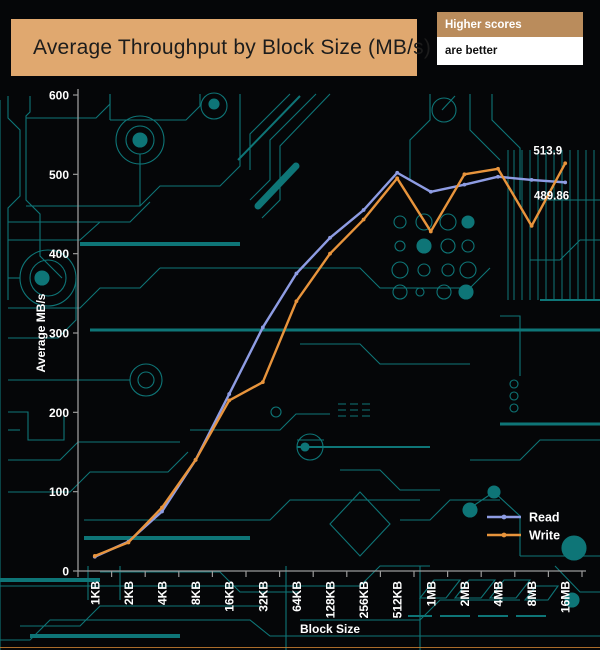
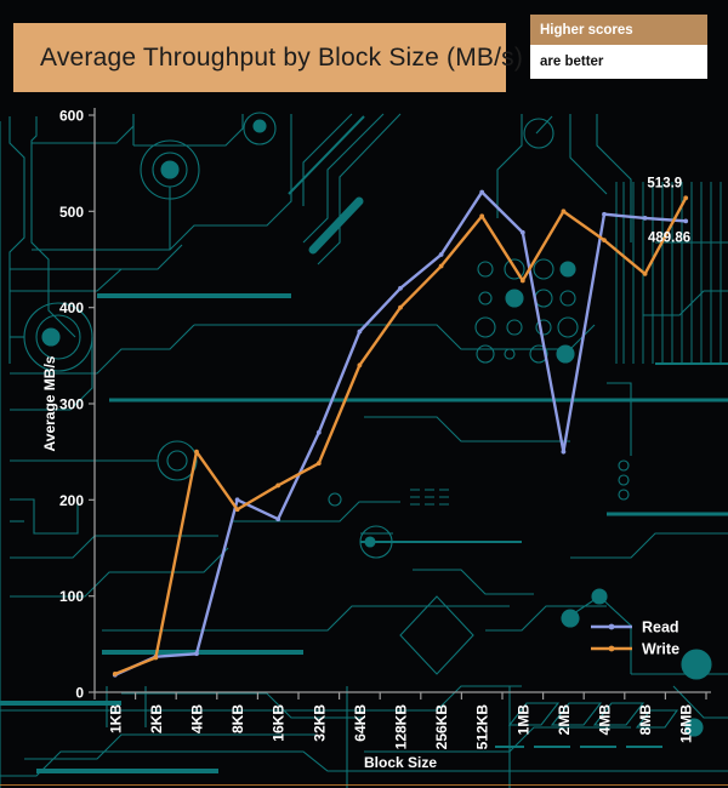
Read/4KB: 80 -> 40
Write/4KB: 80 -> 250
Read/8KB: 140 -> 200
Write/8KB: 140 -> 190
Read/16KB: 220 -> 180
Read/32KB: 310 -> 270
Read/512KB: 500 -> 520
Read/2MB: 490 -> 250
Write/4MB: 510 -> 470
